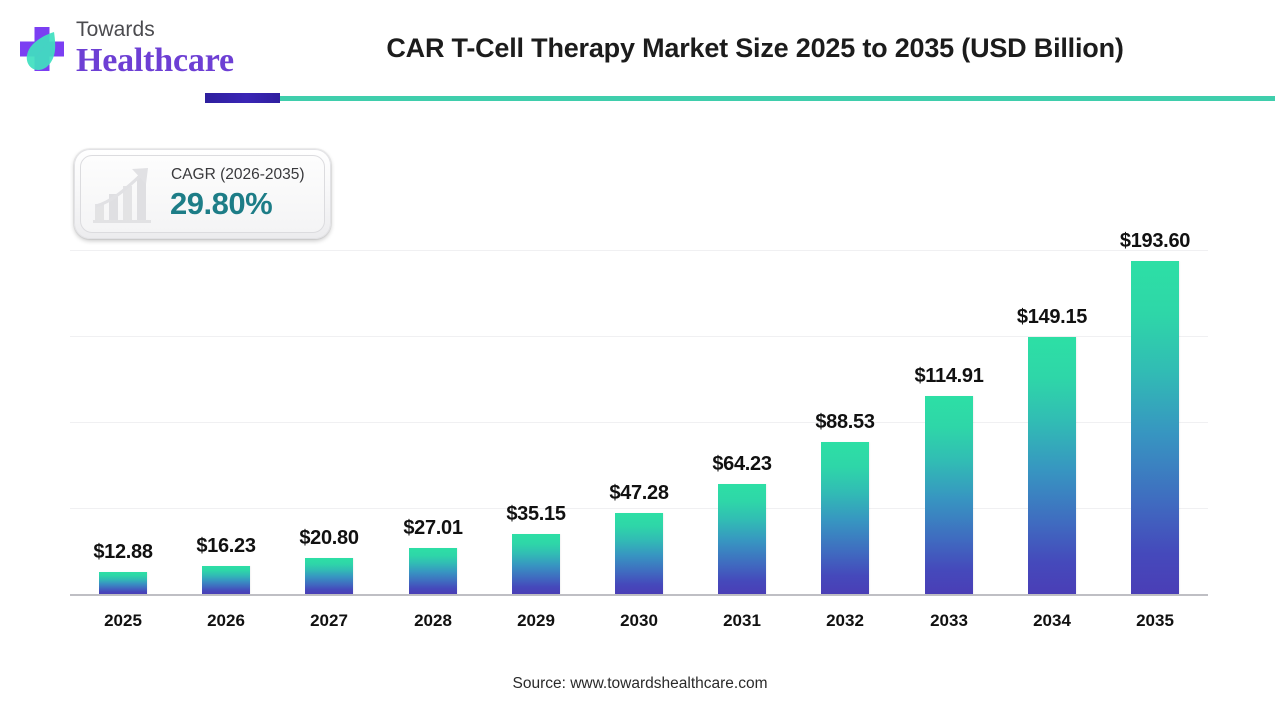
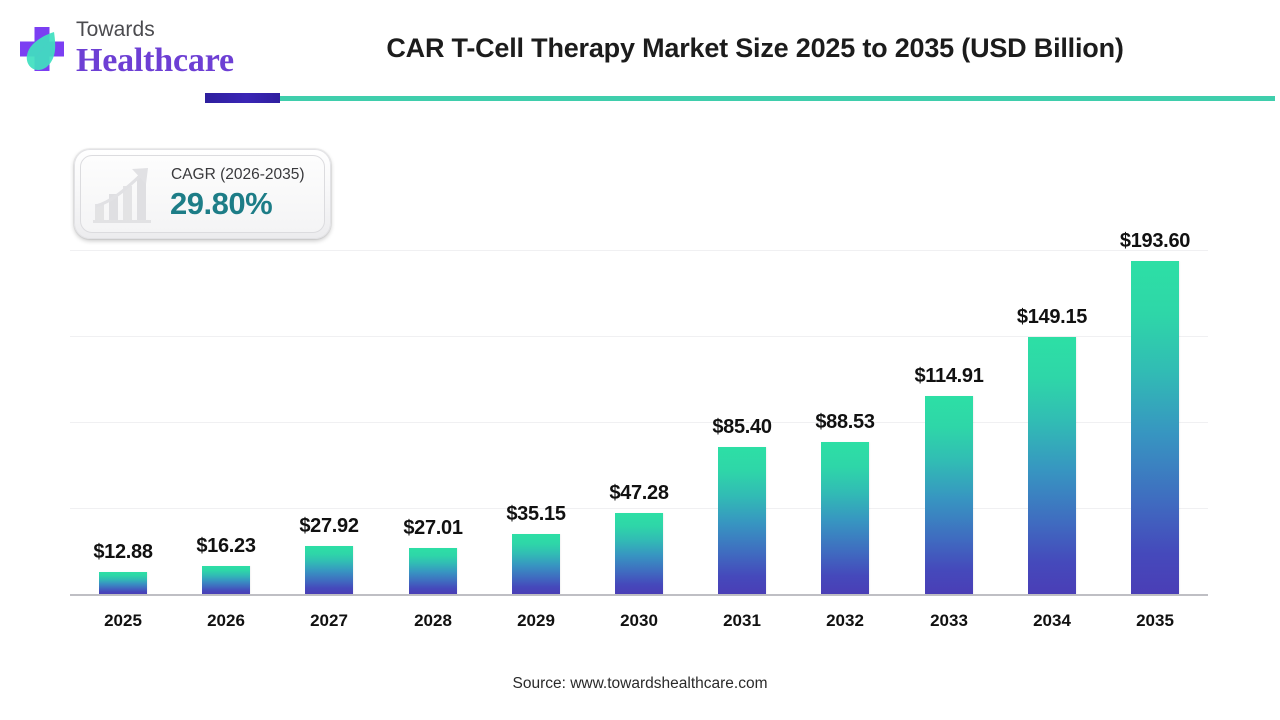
2027: $20.80 -> $27.92
2031: $64.23 -> $85.40
